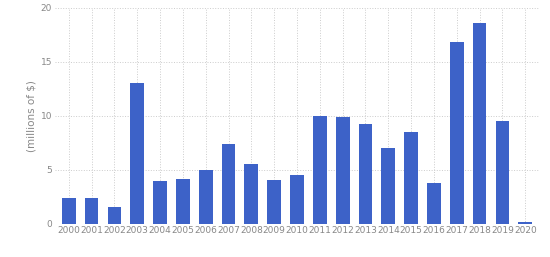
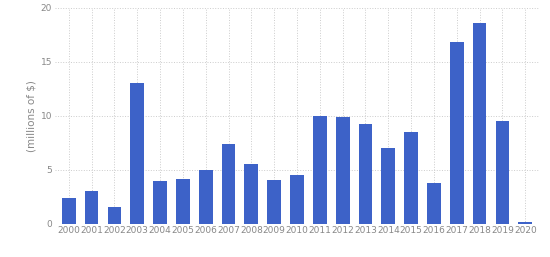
2001: 2.4 -> 3.0
